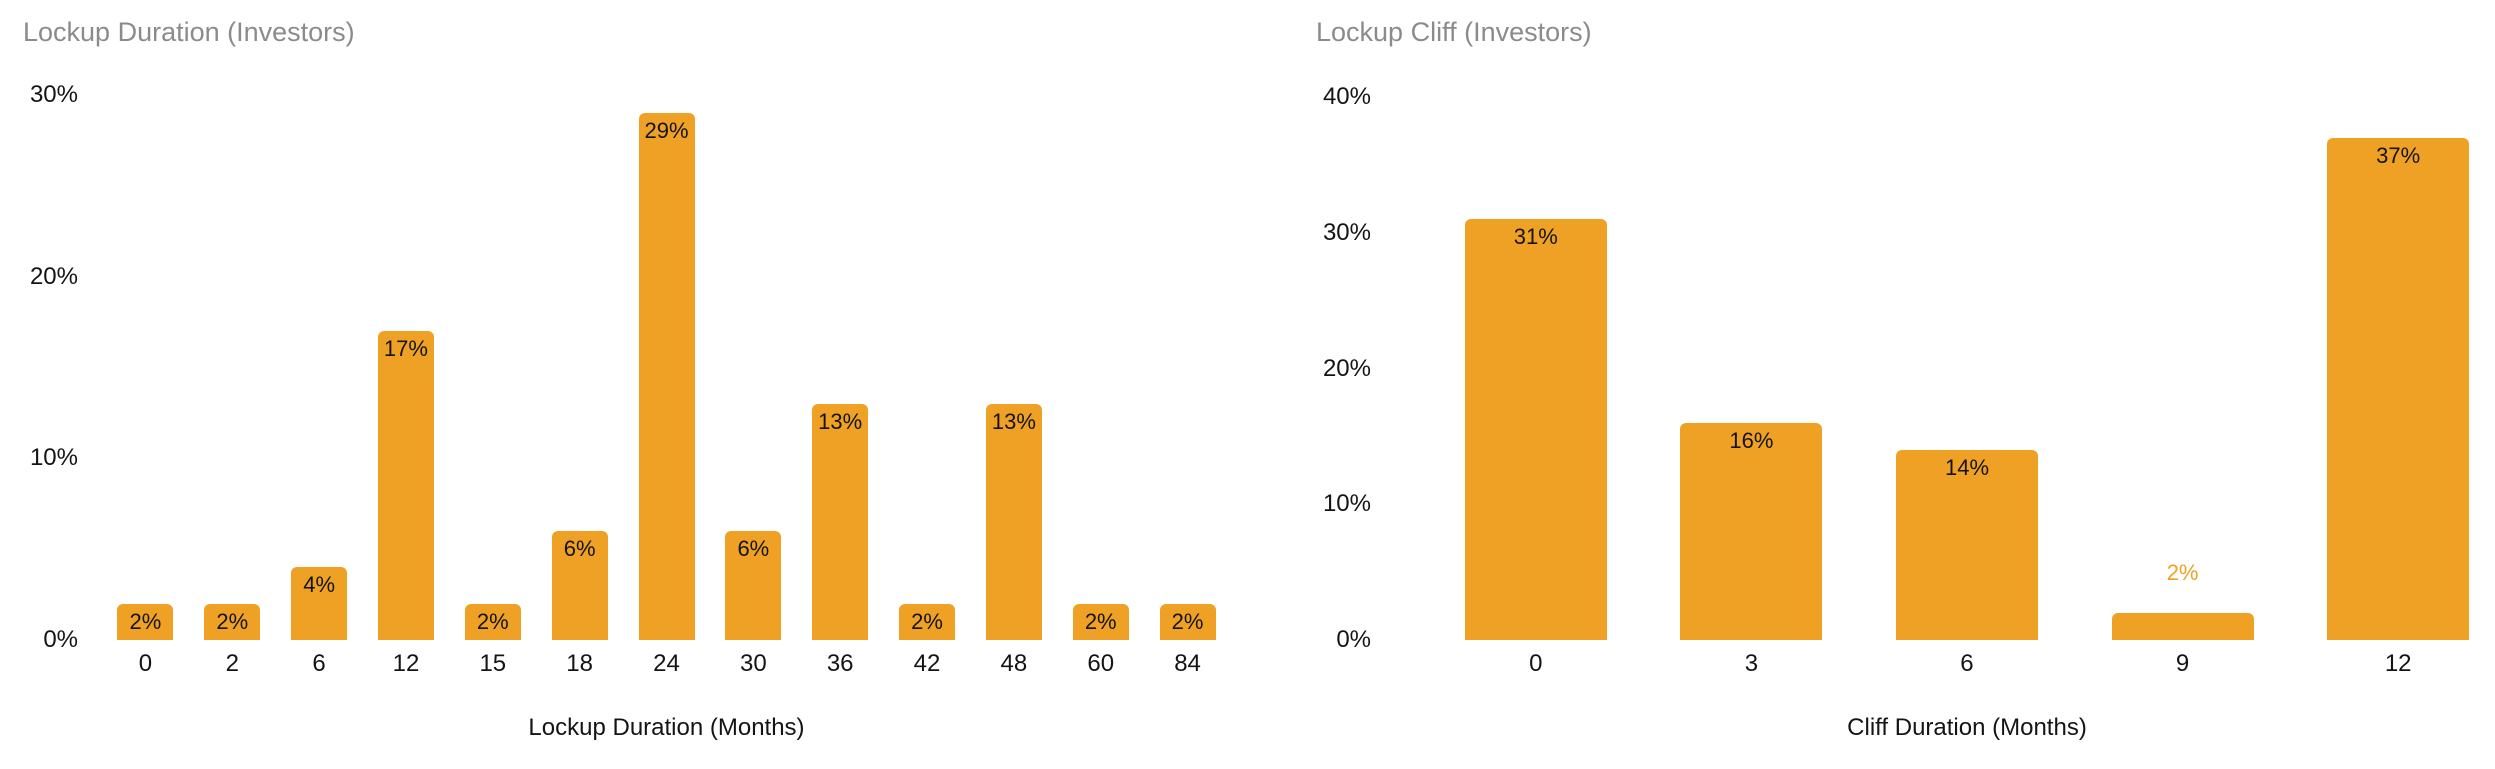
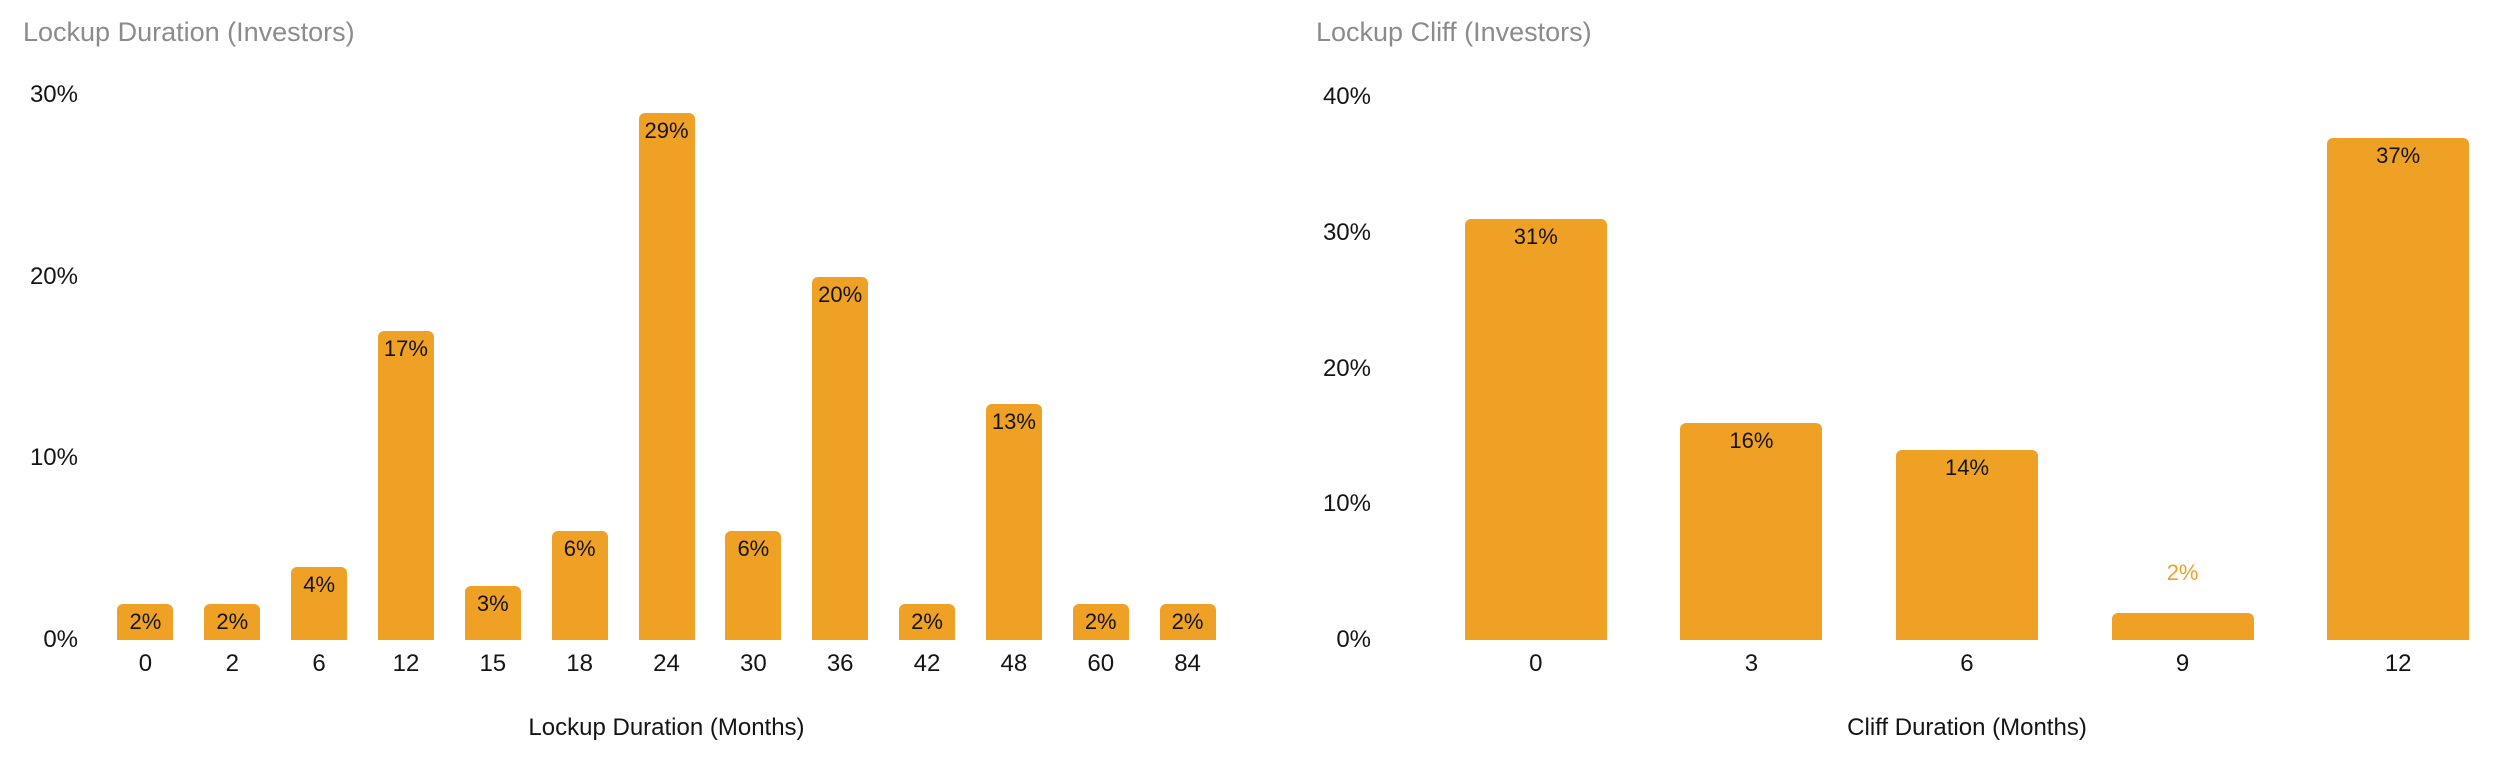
Lockup Duration (Investors)/15: 2% -> 3%
Lockup Duration (Investors)/36: 13% -> 20%
